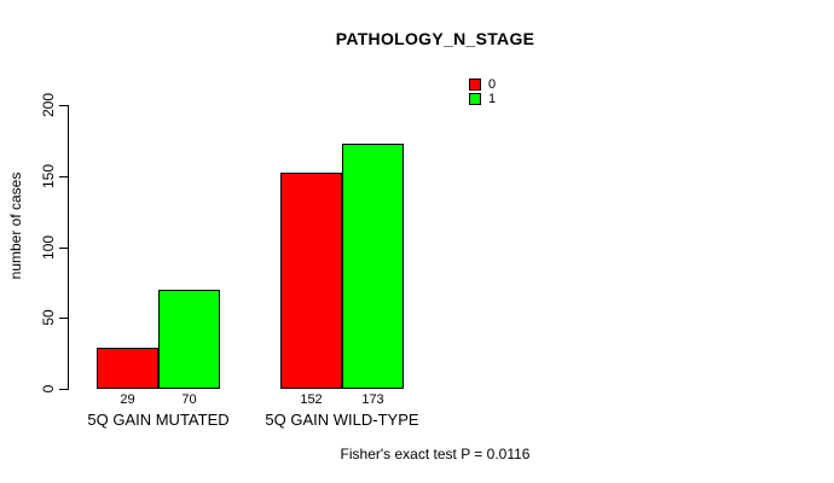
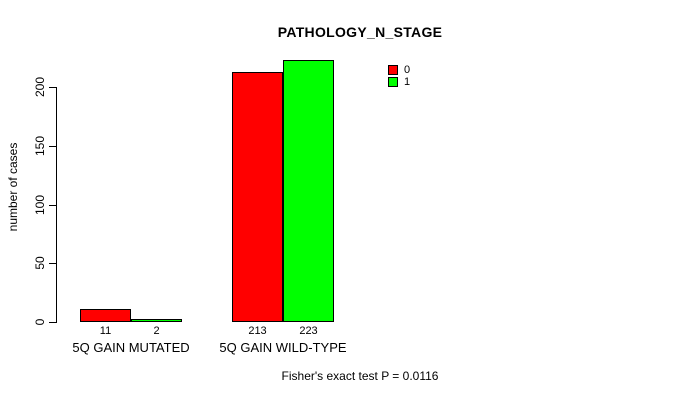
0/5Q GAIN MUTATED: 29 -> 11
1/5Q GAIN MUTATED: 70 -> 2
0/5Q GAIN WILD-TYPE: 152 -> 213
1/5Q GAIN WILD-TYPE: 173 -> 223
